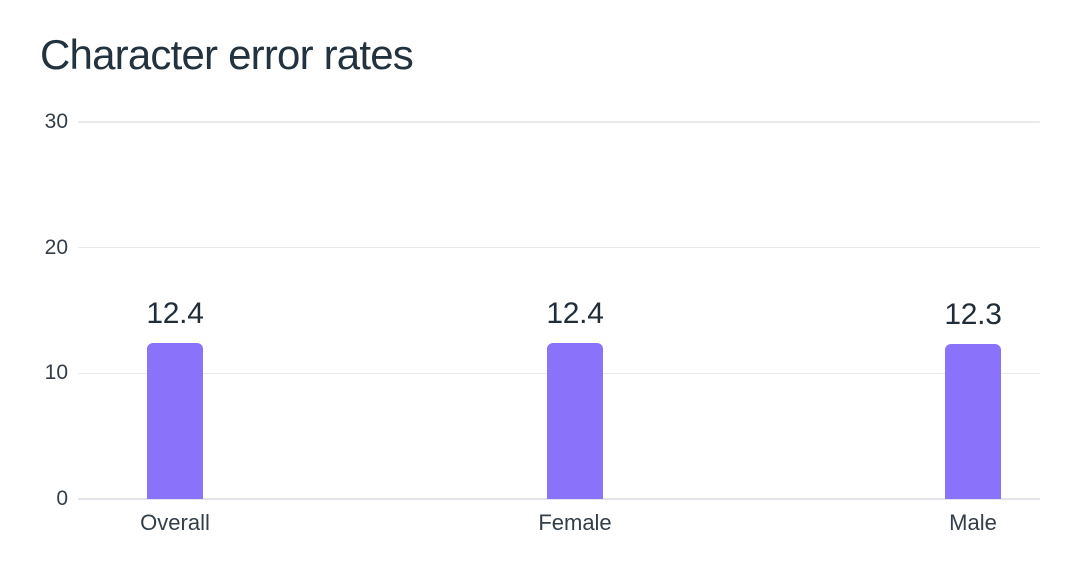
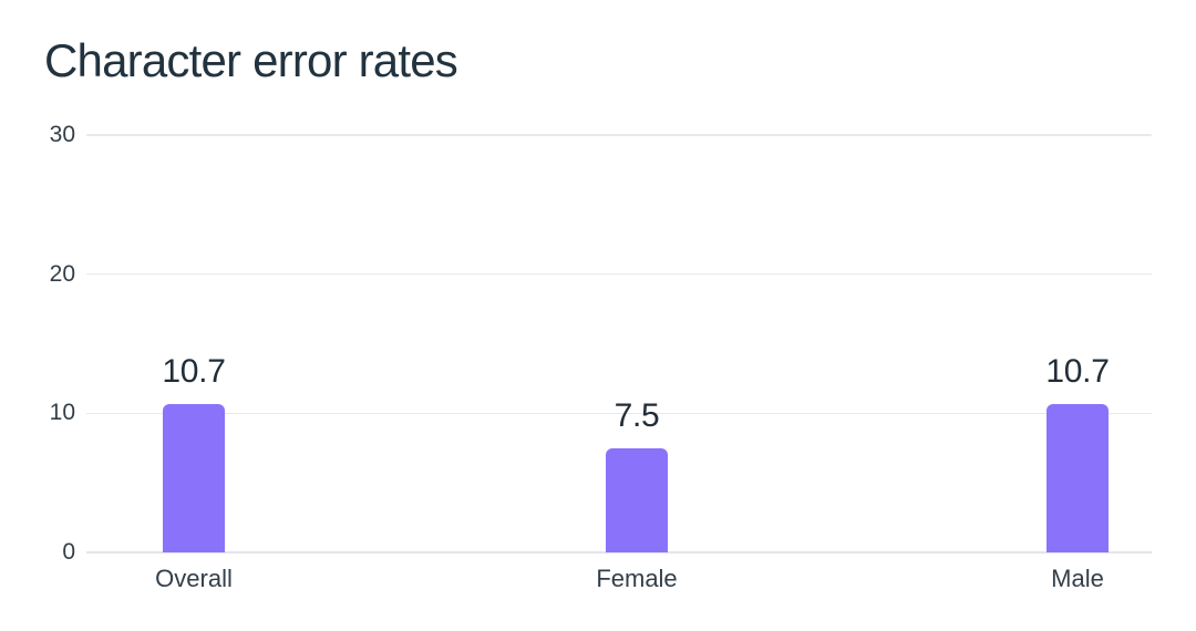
Overall: 12.4 -> 10.7
Female: 12.4 -> 7.5
Male: 12.3 -> 10.7
